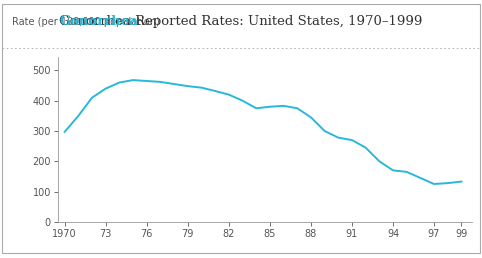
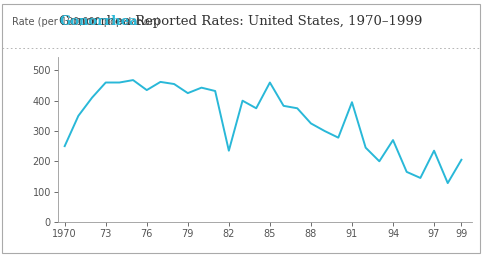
1970: 297 -> 250
73: 440 -> 460
76: 465 -> 435
79: 448 -> 425
82: 420 -> 235
85: 380 -> 460
88: 345 -> 325
91: 270 -> 395
94: 170 -> 270
97: 125 -> 235
99: 133 -> 205
